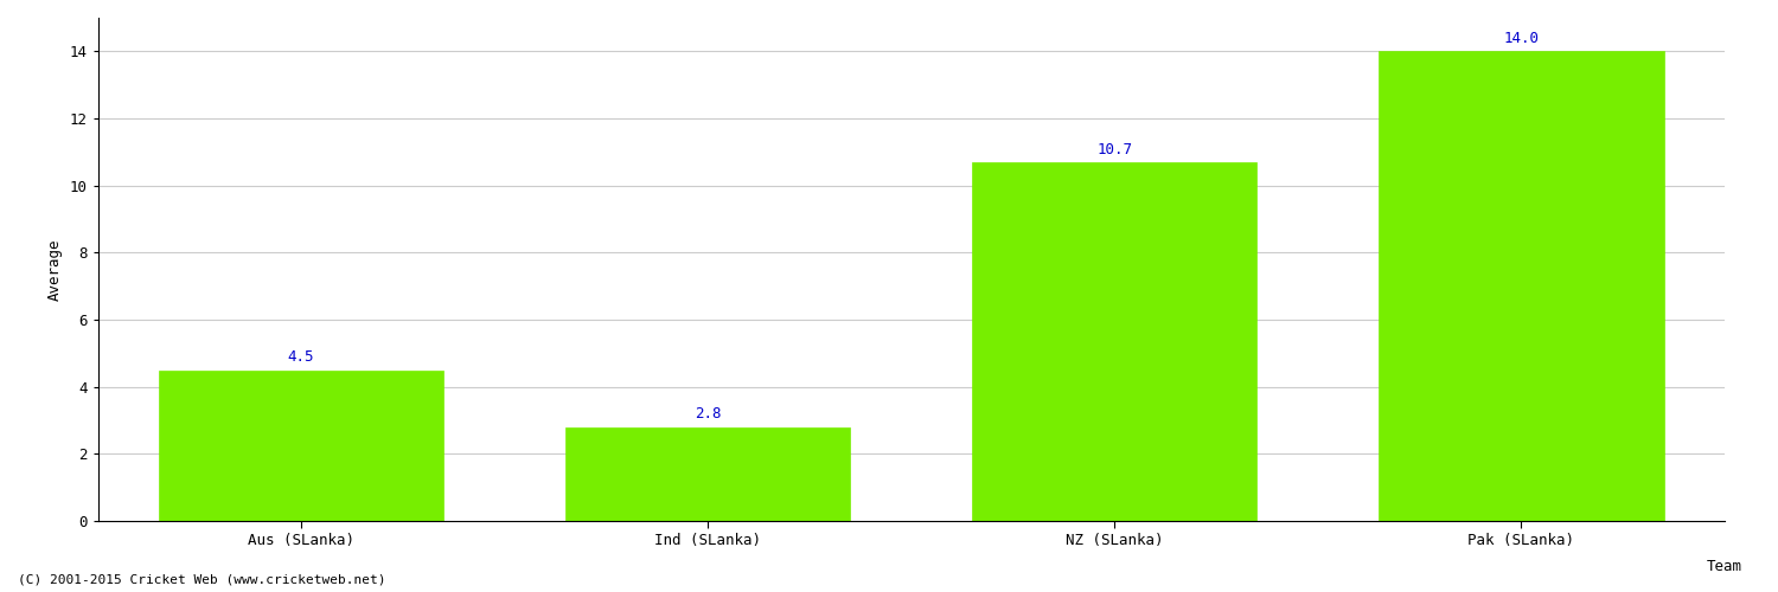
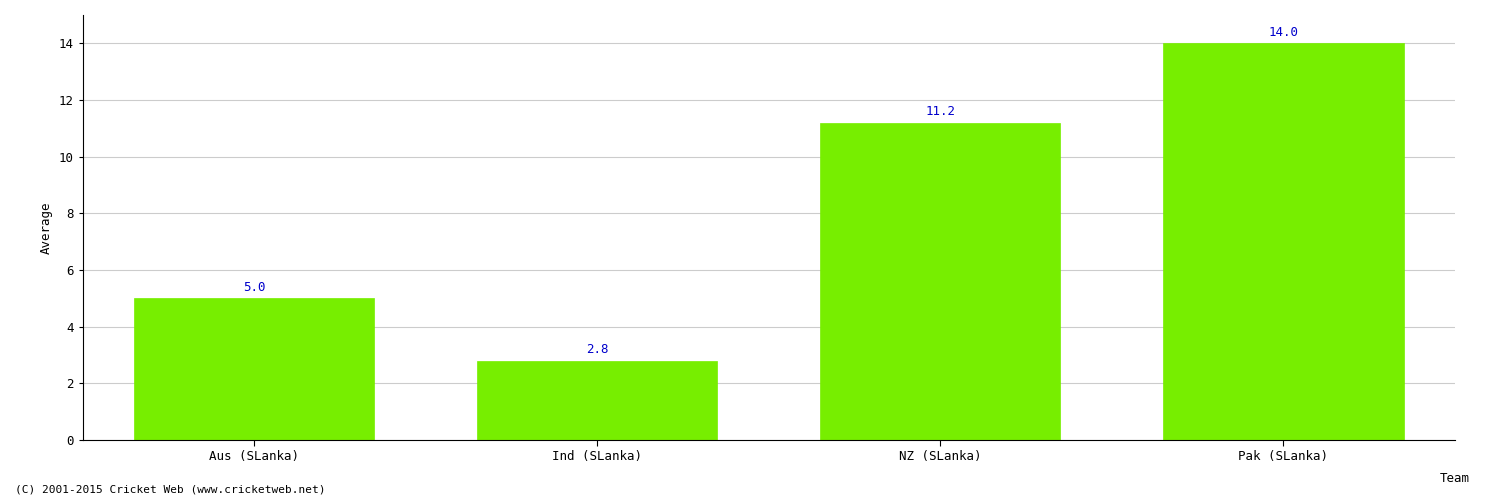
Aus (SLanka): 4.5 -> 5.0
NZ (SLanka): 10.7 -> 11.2
